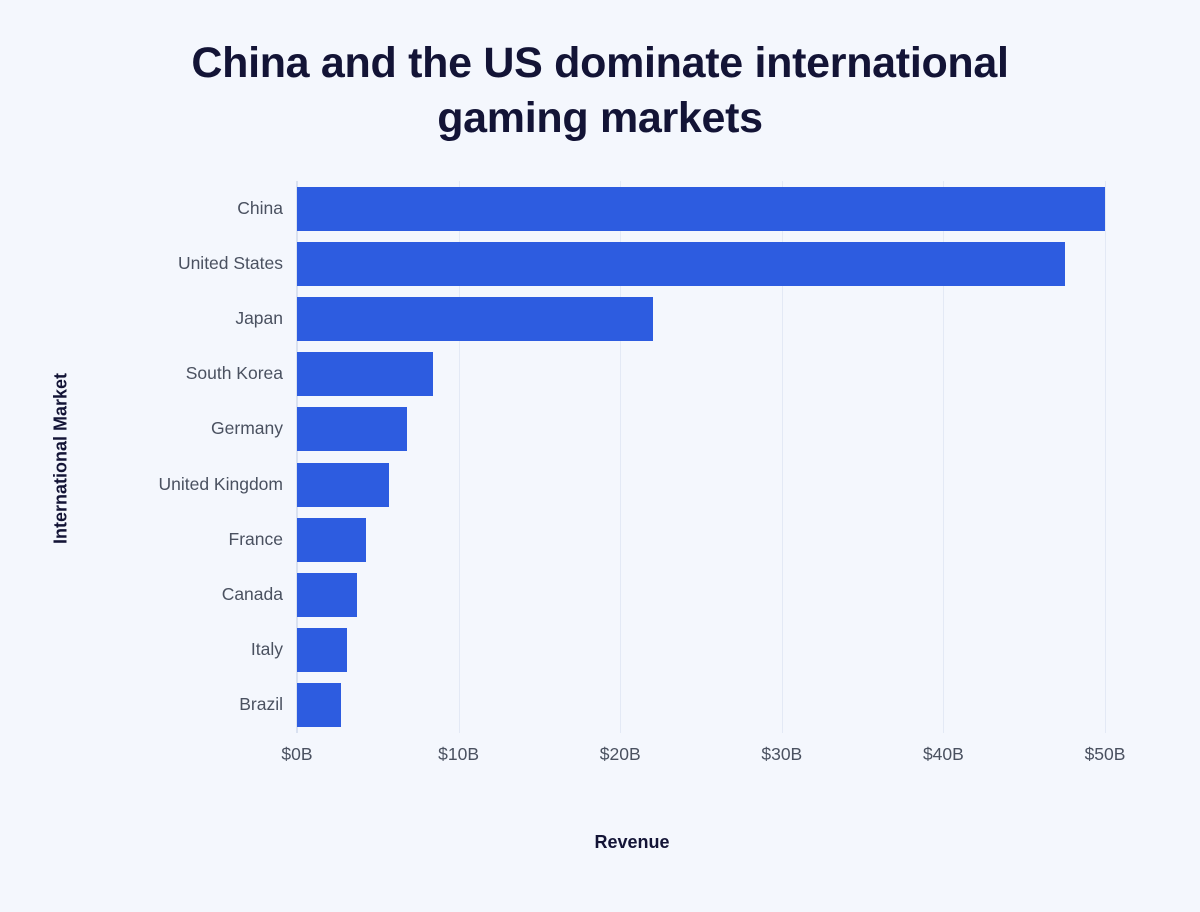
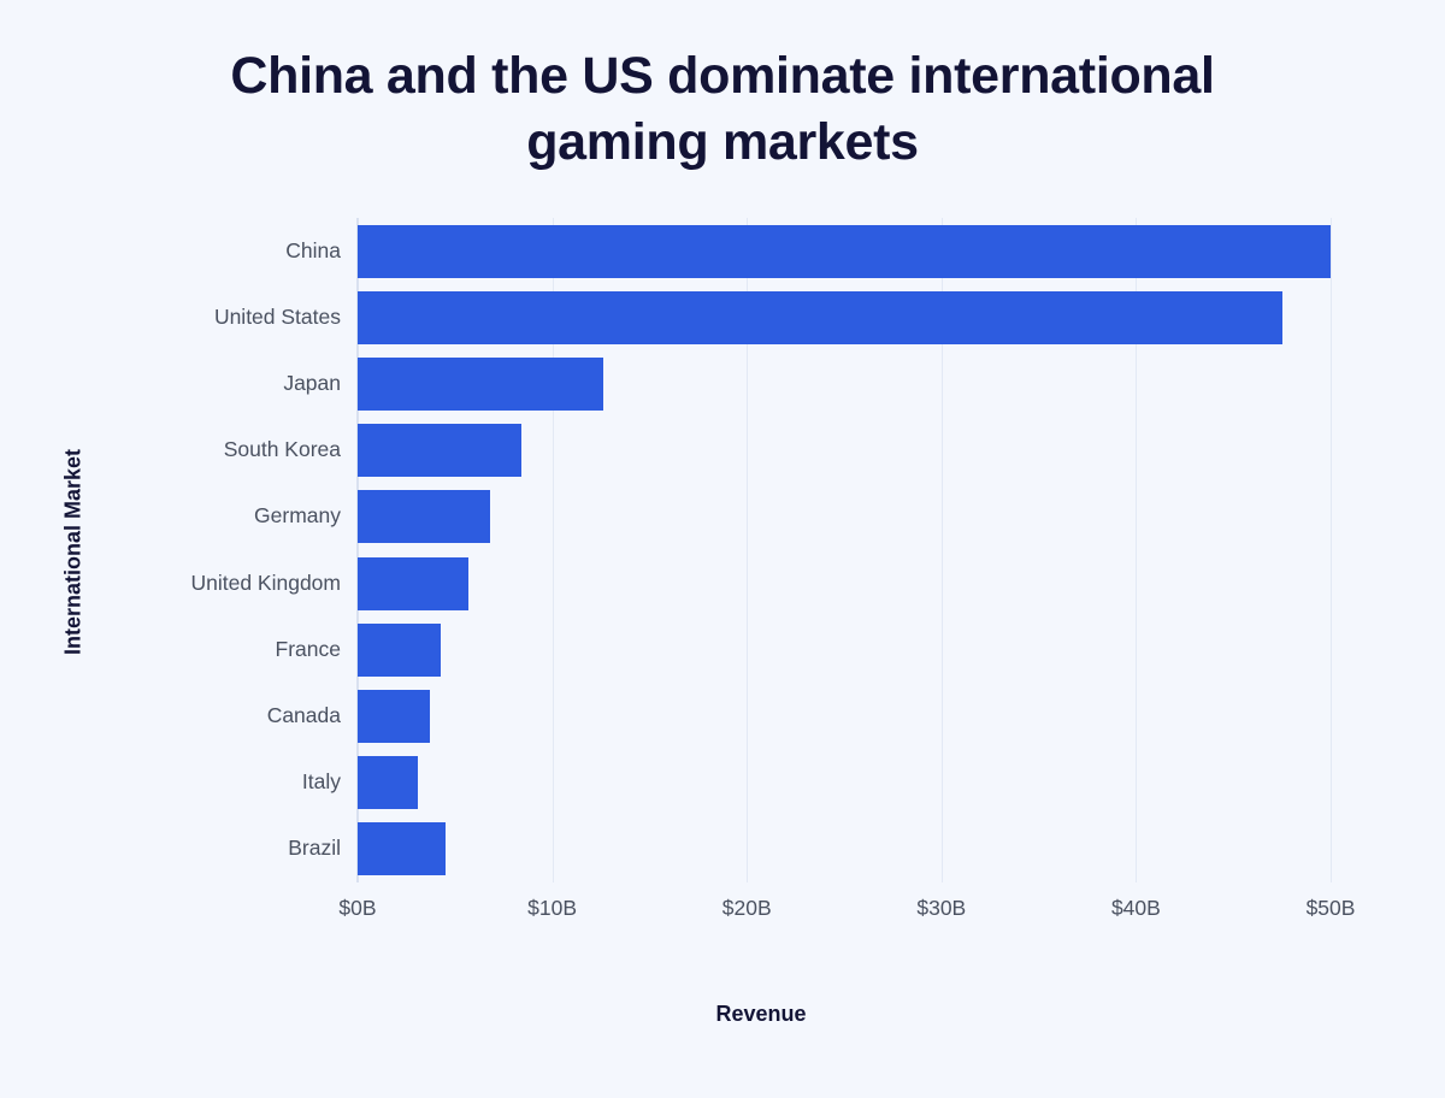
Japan: $22.0B -> $12.6B
Brazil: $2.7B -> $4.5B
